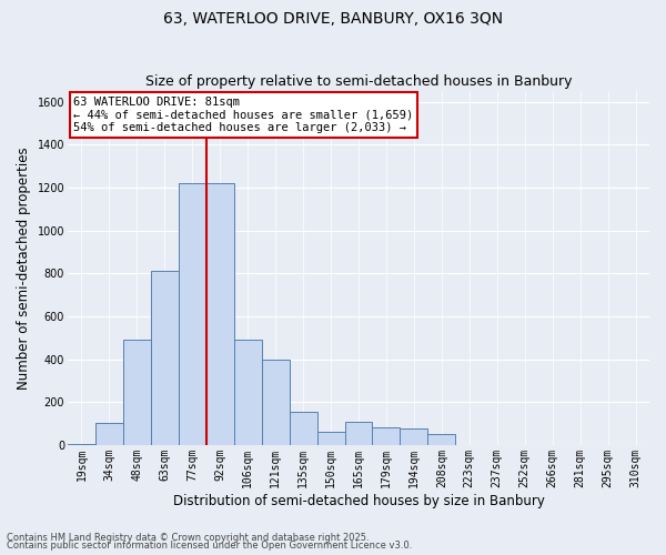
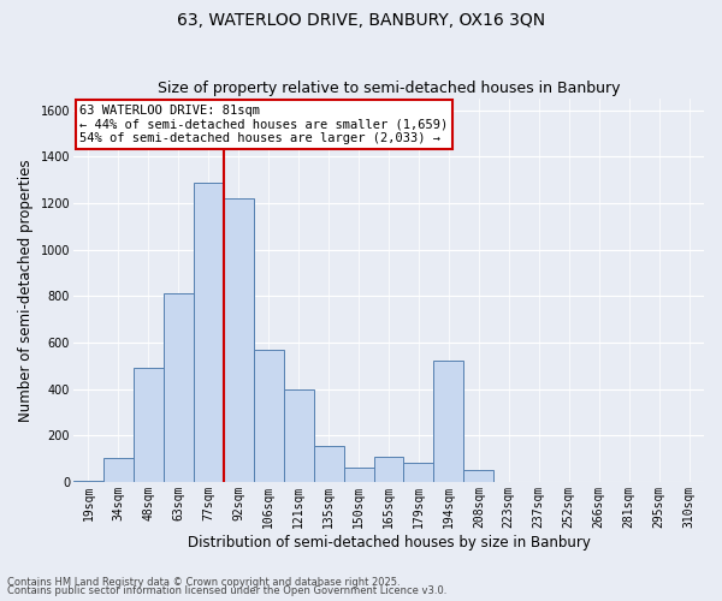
77sqm: 1220 -> 1290
106sqm: 490 -> 570
194sqm: 80 -> 520
